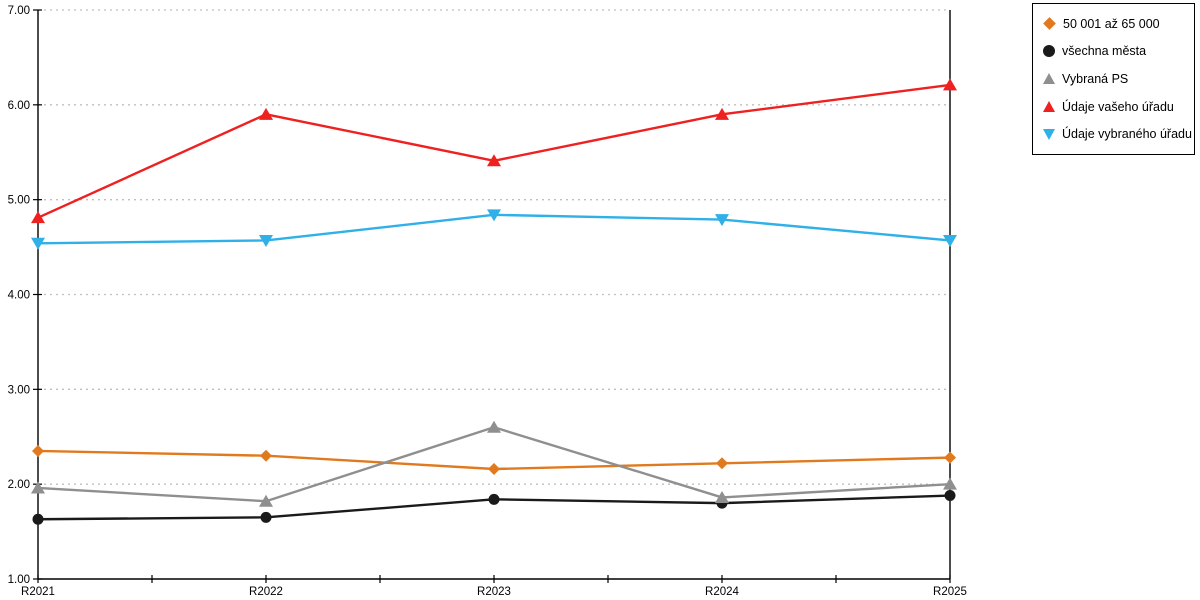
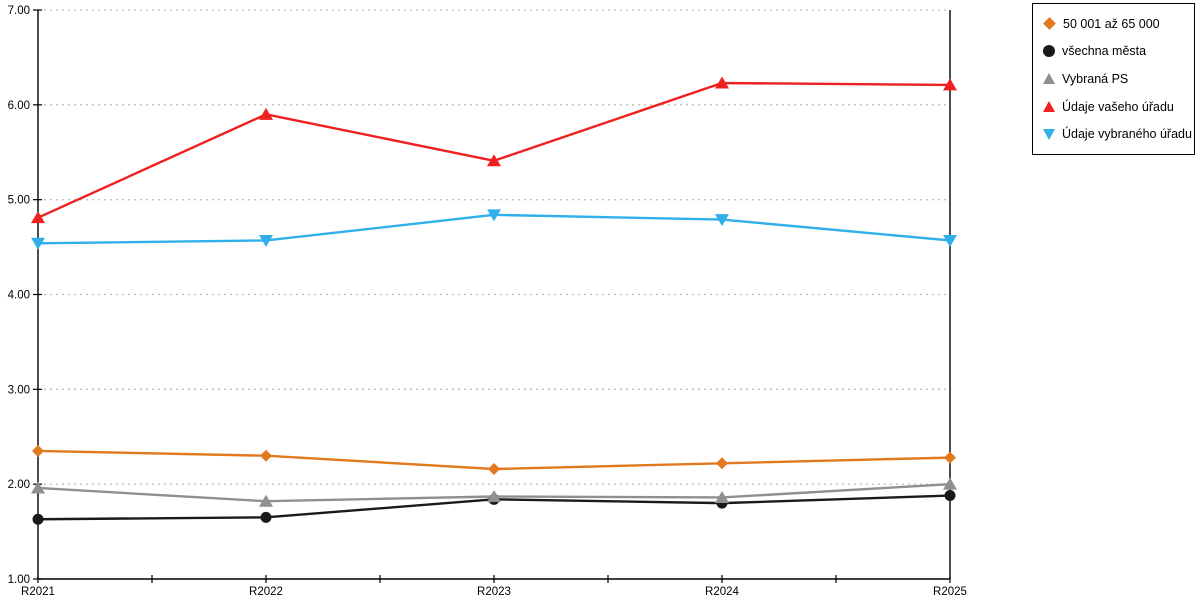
Vybraná PS/R2023: 2.6 -> 1.9
Údaje vašeho úřadu/R2024: 5.9 -> 6.2
